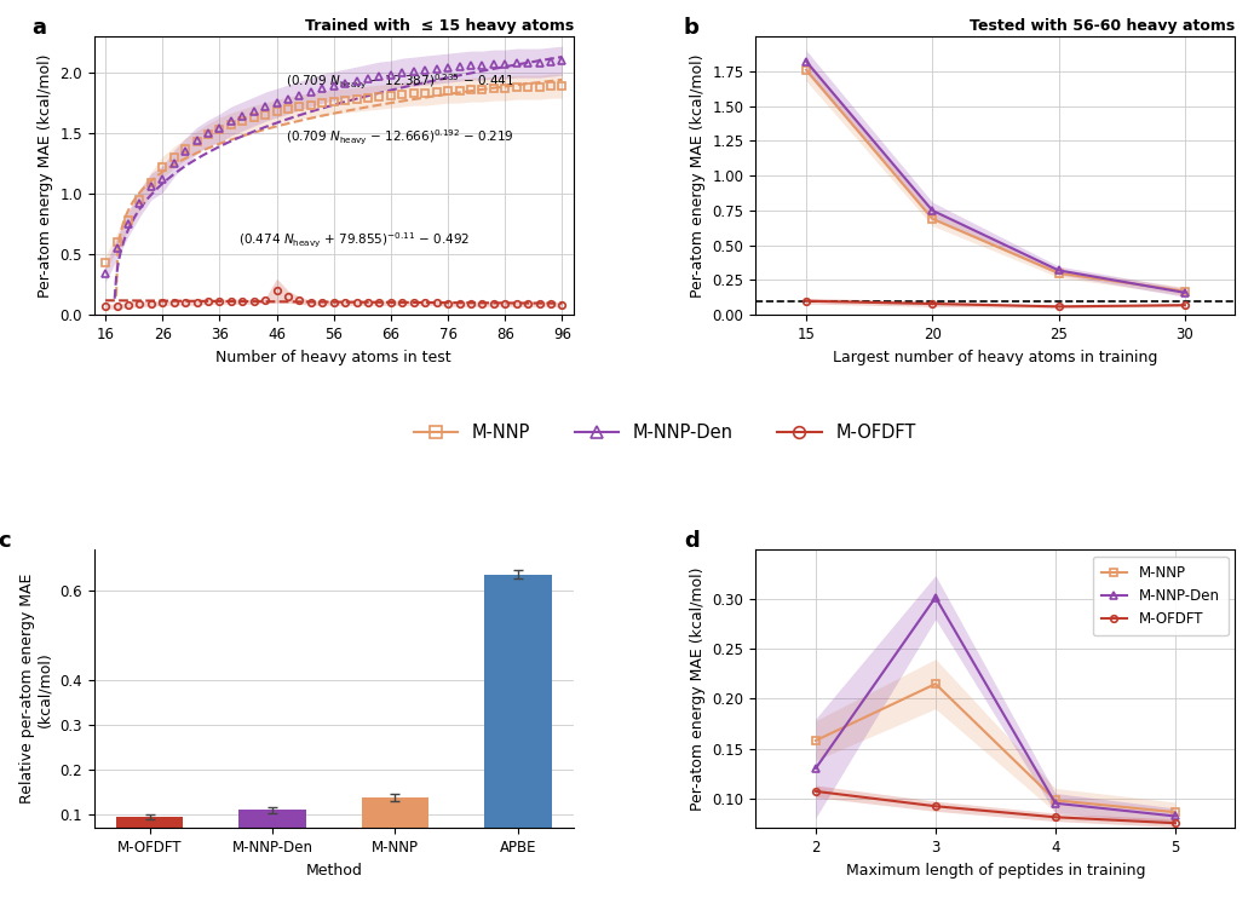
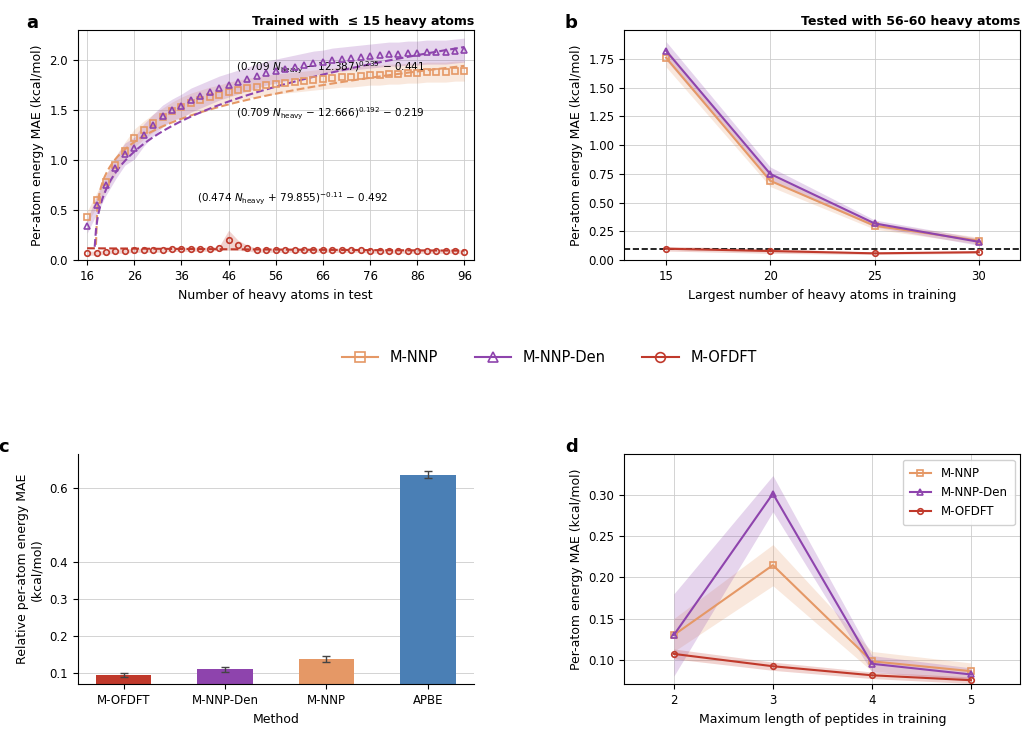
M-NNP/2: 0.158 -> 0.130
